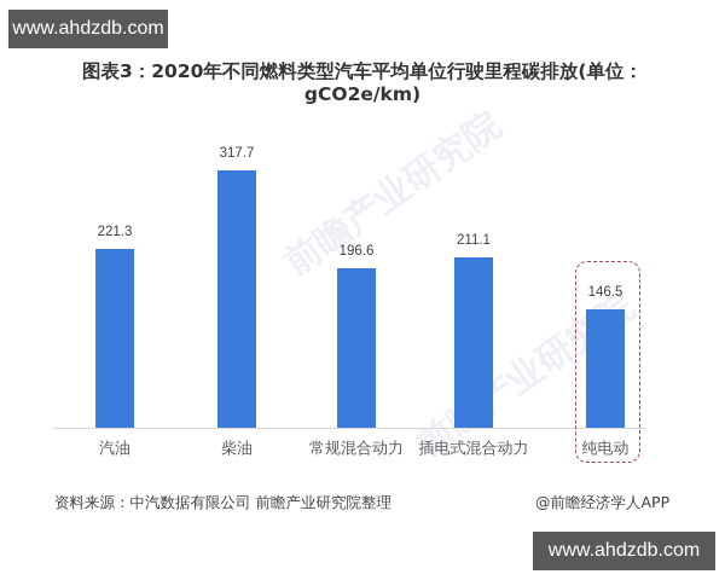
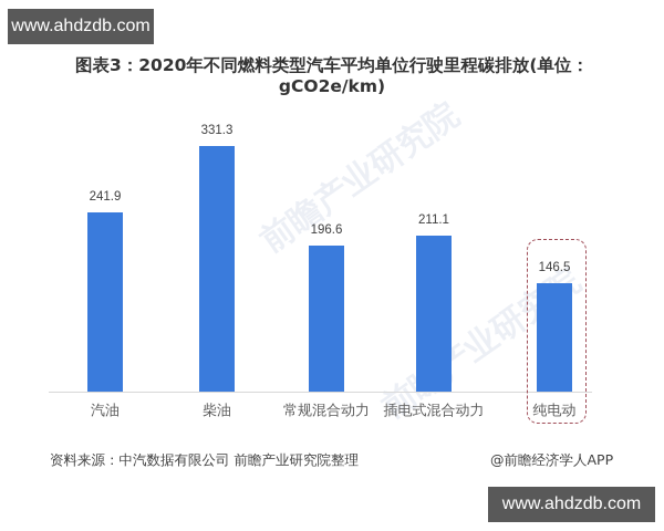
汽油: 221.3 -> 241.9
柴油: 317.7 -> 331.3
